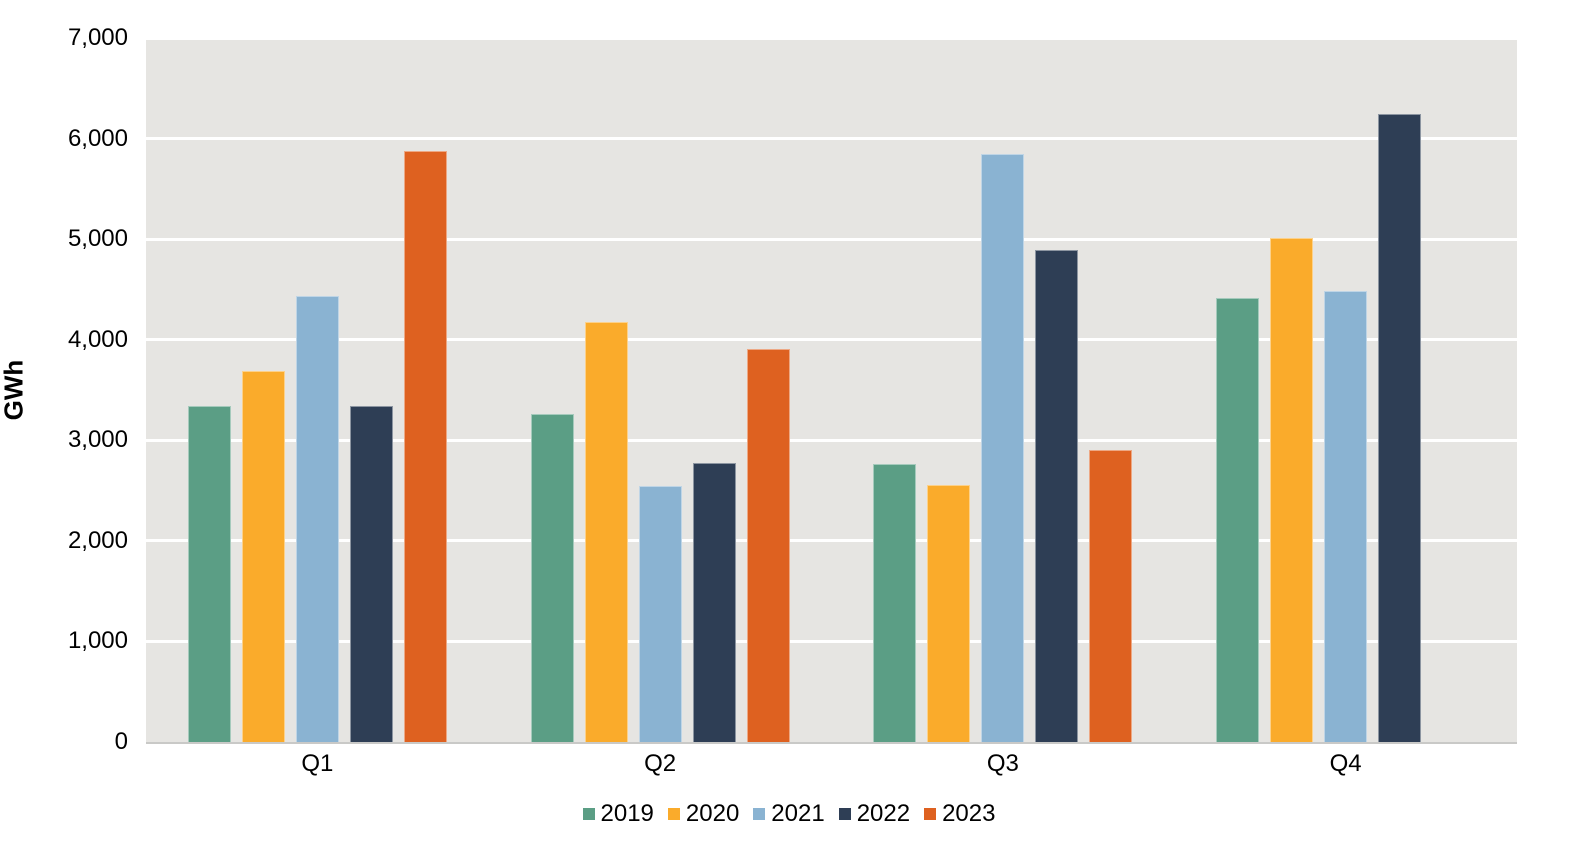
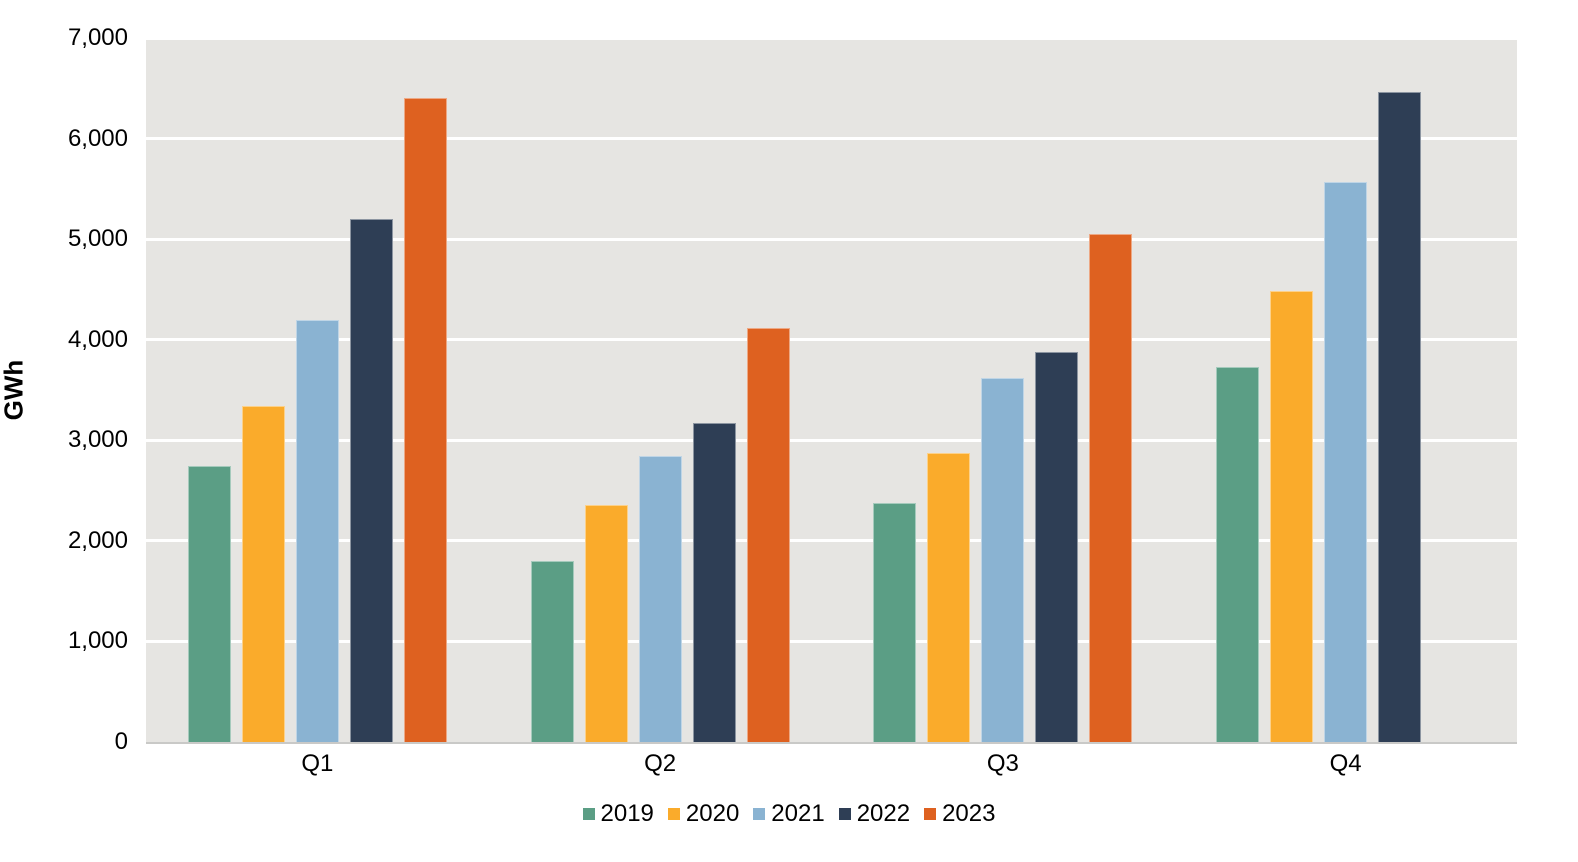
2019/Q1: 3340 -> 2740
2020/Q1: 3690 -> 3340
2021/Q1: 4430 -> 4200
2022/Q1: 3340 -> 5200
2023/Q1: 5880 -> 6400
2019/Q2: 3260 -> 1800
2020/Q2: 4180 -> 2360
2021/Q2: 2550 -> 2840
2022/Q2: 2770 -> 3170
2023/Q2: 3910 -> 4120
2019/Q3: 2760 -> 2380
2020/Q3: 2560 -> 2870
2021/Q3: 5850 -> 3620
2022/Q3: 4890 -> 3880
2023/Q3: 2900 -> 5050
2019/Q4: 4410 -> 3730
2020/Q4: 5010 -> 4480
2021/Q4: 4480 -> 5570
2022/Q4: 6240 -> 6460
